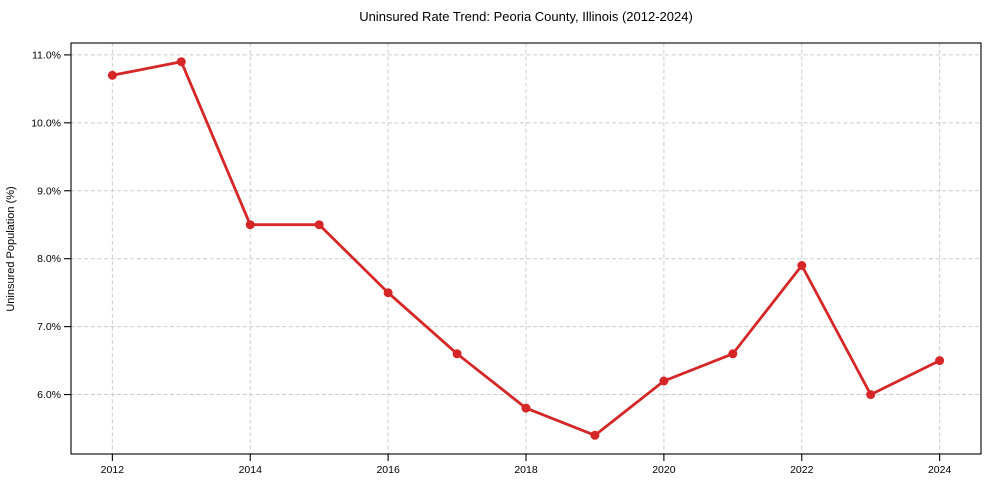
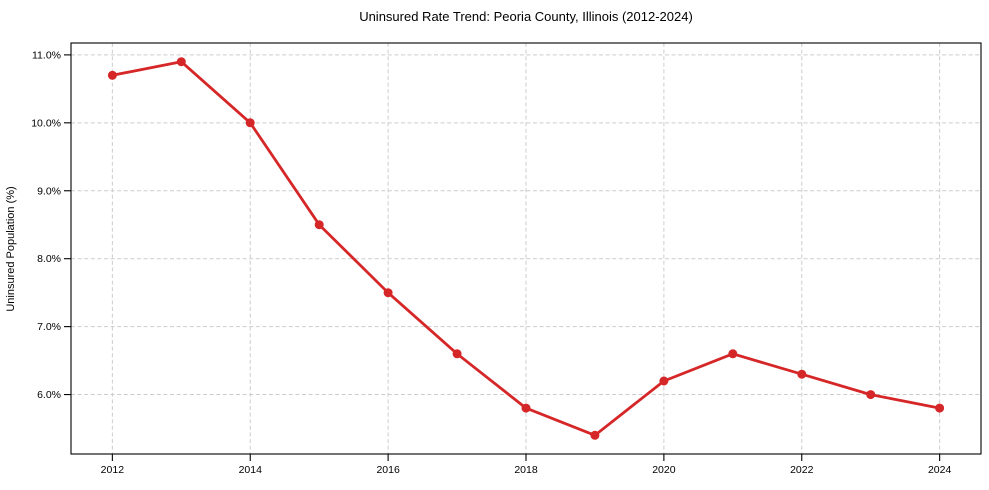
2014: 8.5% -> 10.0%
2022: 7.9% -> 6.3%
2024: 6.5% -> 5.8%
